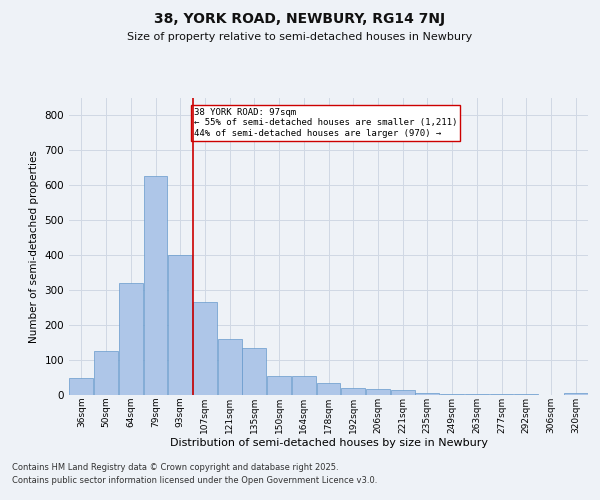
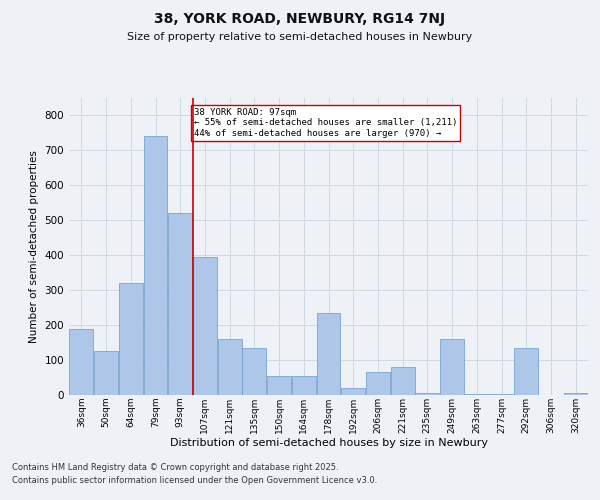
36sqm: 50 -> 190
79sqm: 625 -> 740
93sqm: 400 -> 520
107sqm: 265 -> 395
178sqm: 35 -> 235
206sqm: 18 -> 65
221sqm: 13 -> 80
249sqm: 3 -> 160
292sqm: 2 -> 135
